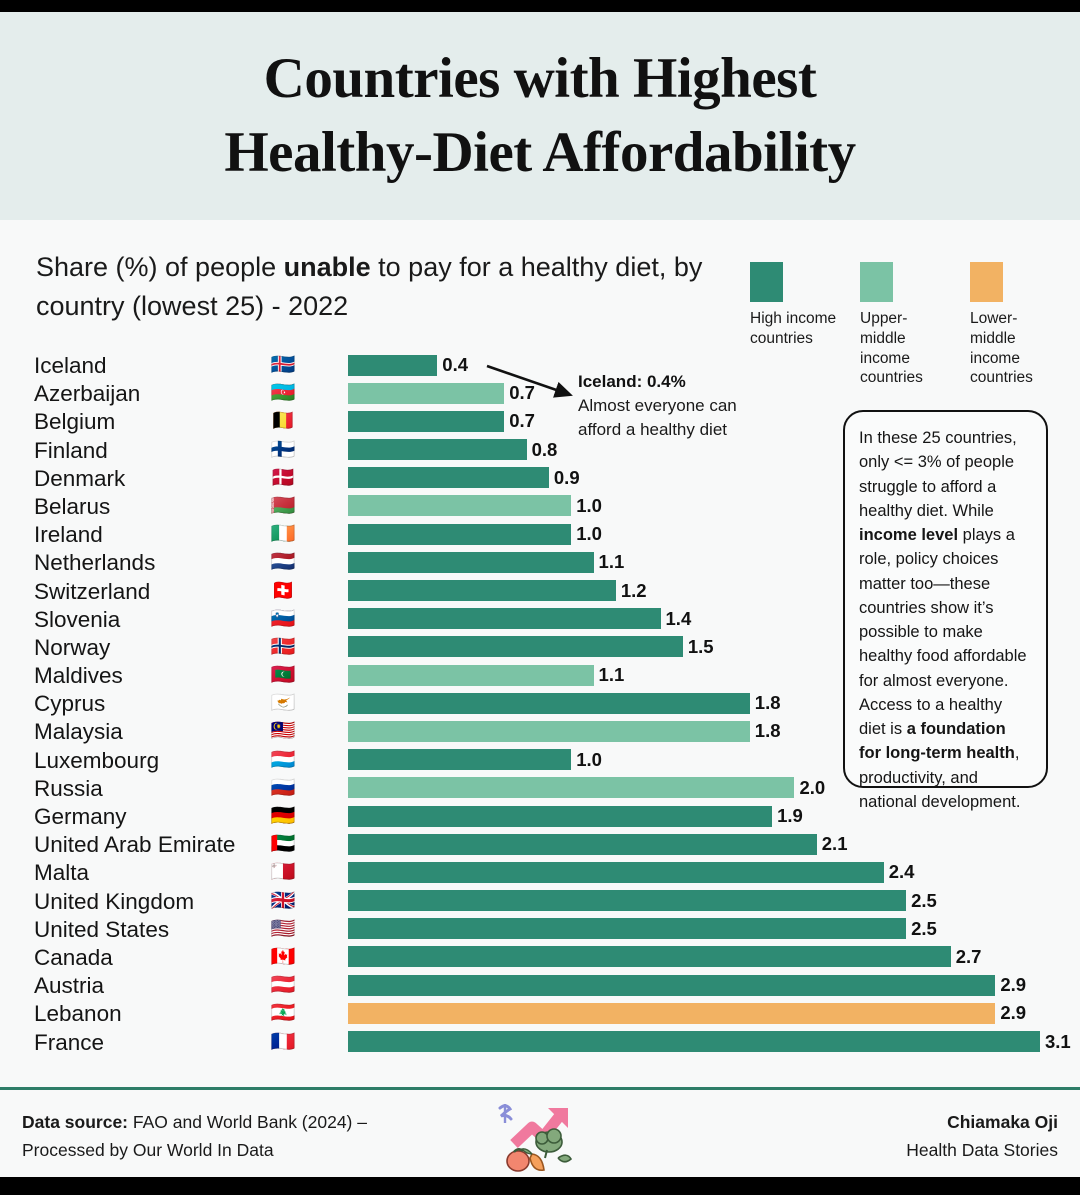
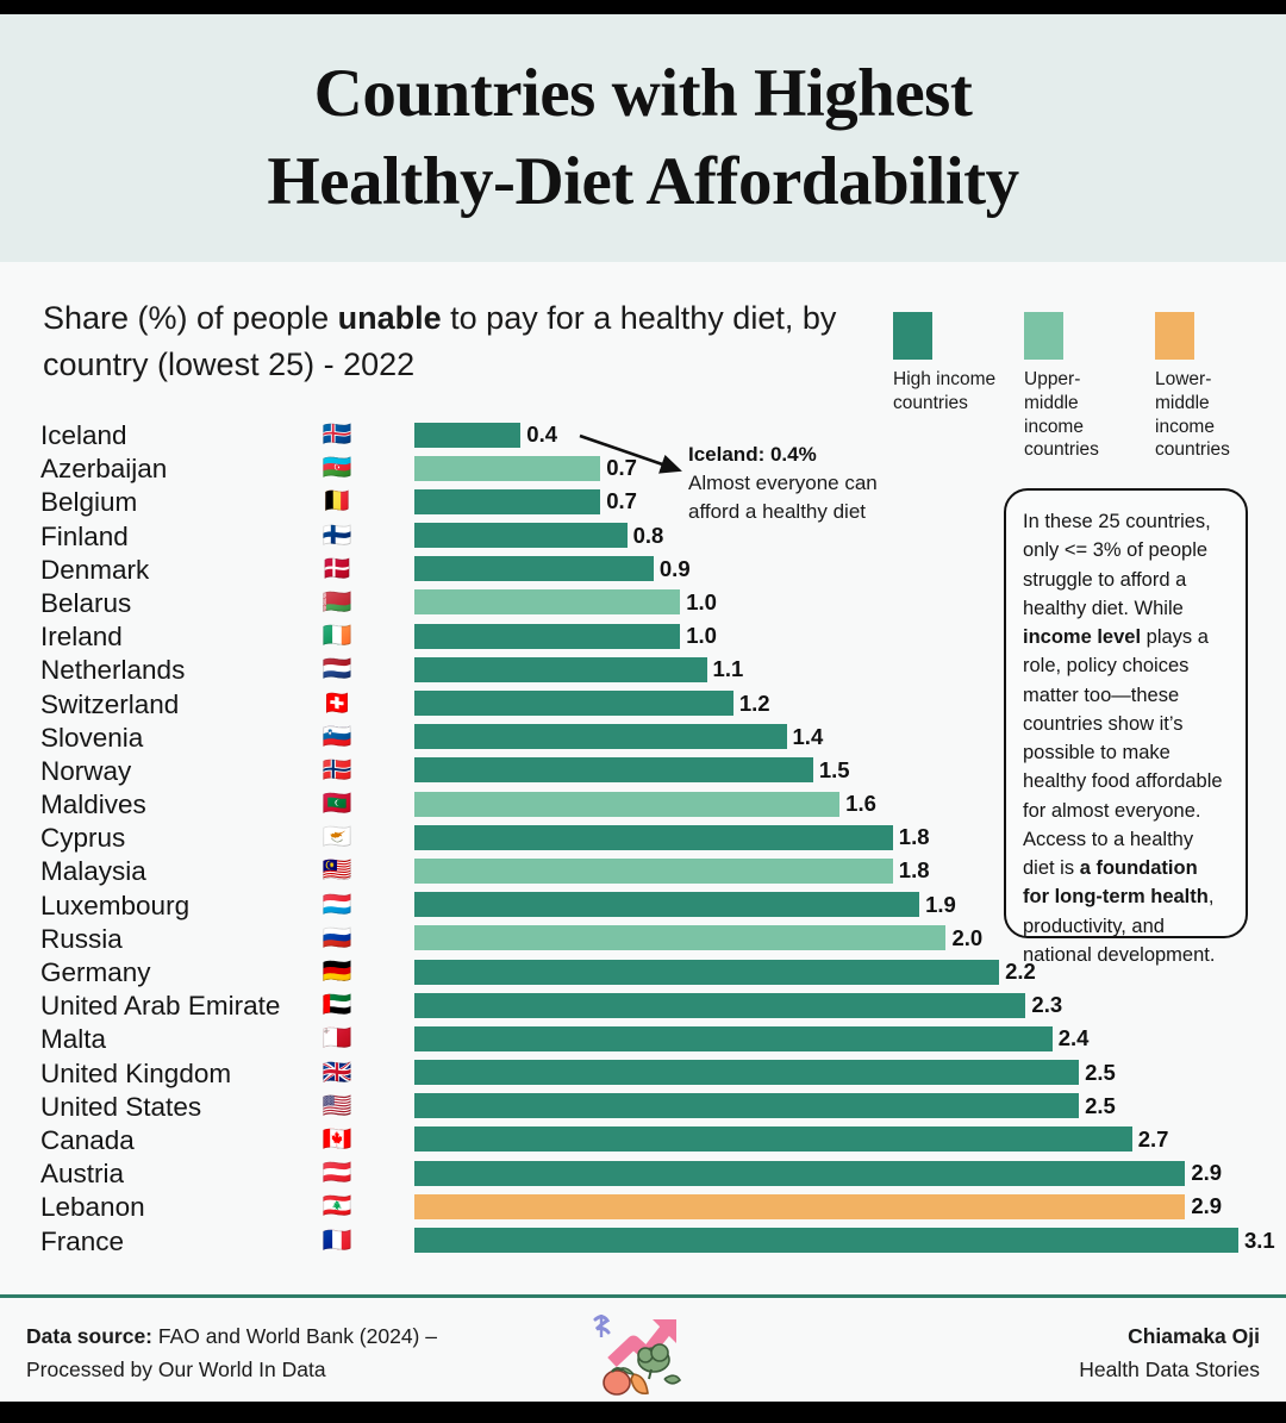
Maldives: 1.1 -> 1.6
Luxembourg: 1.0 -> 1.9
Germany: 1.9 -> 2.2
United Arab Emirate: 2.1 -> 2.3
